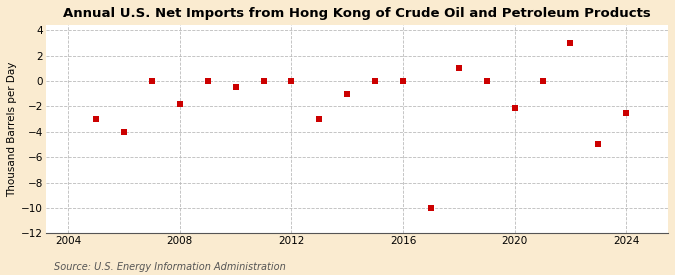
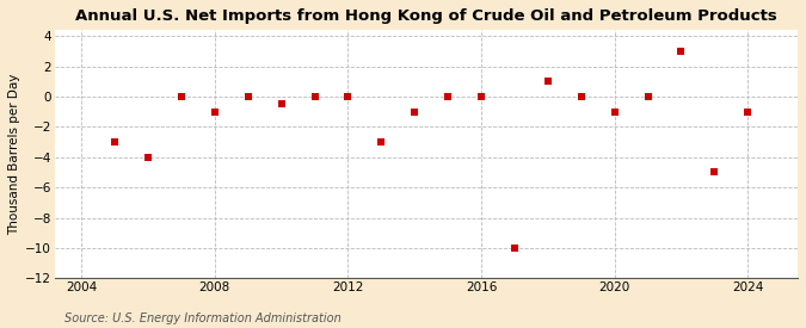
2008: -1.8 -> -1.0
2020: -2.1 -> -1.0
2024: -2.5 -> -1.0
